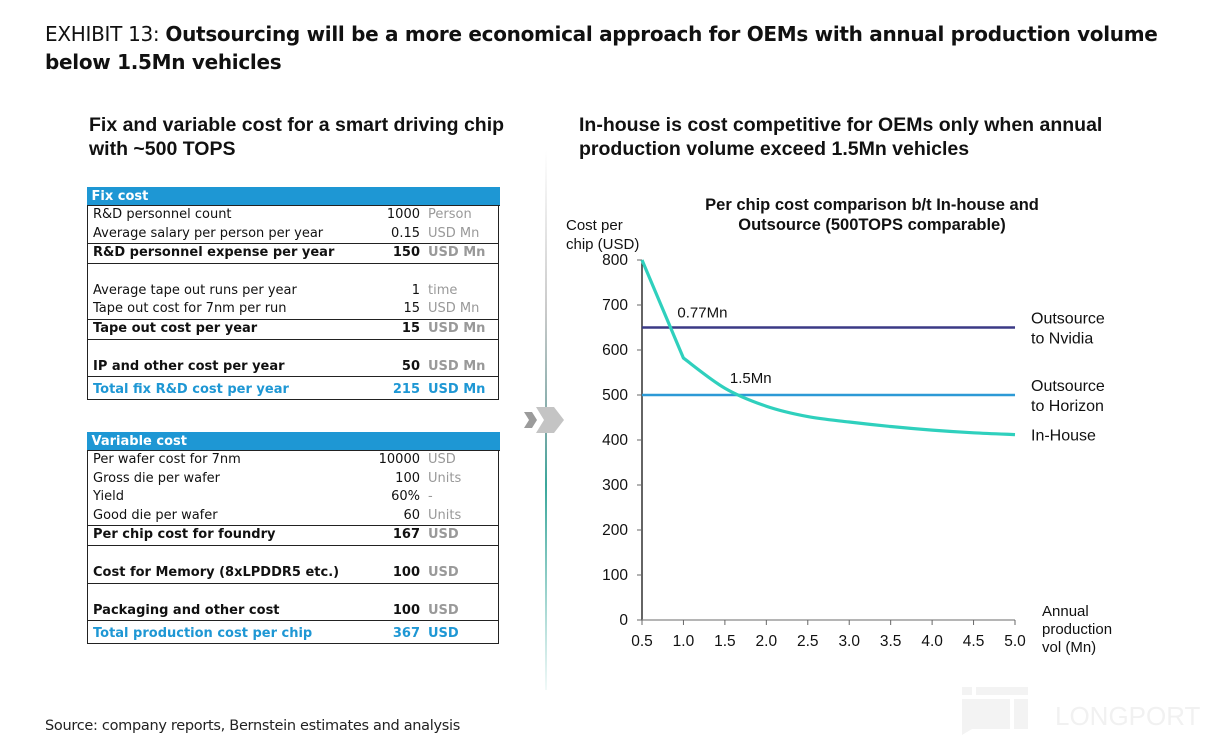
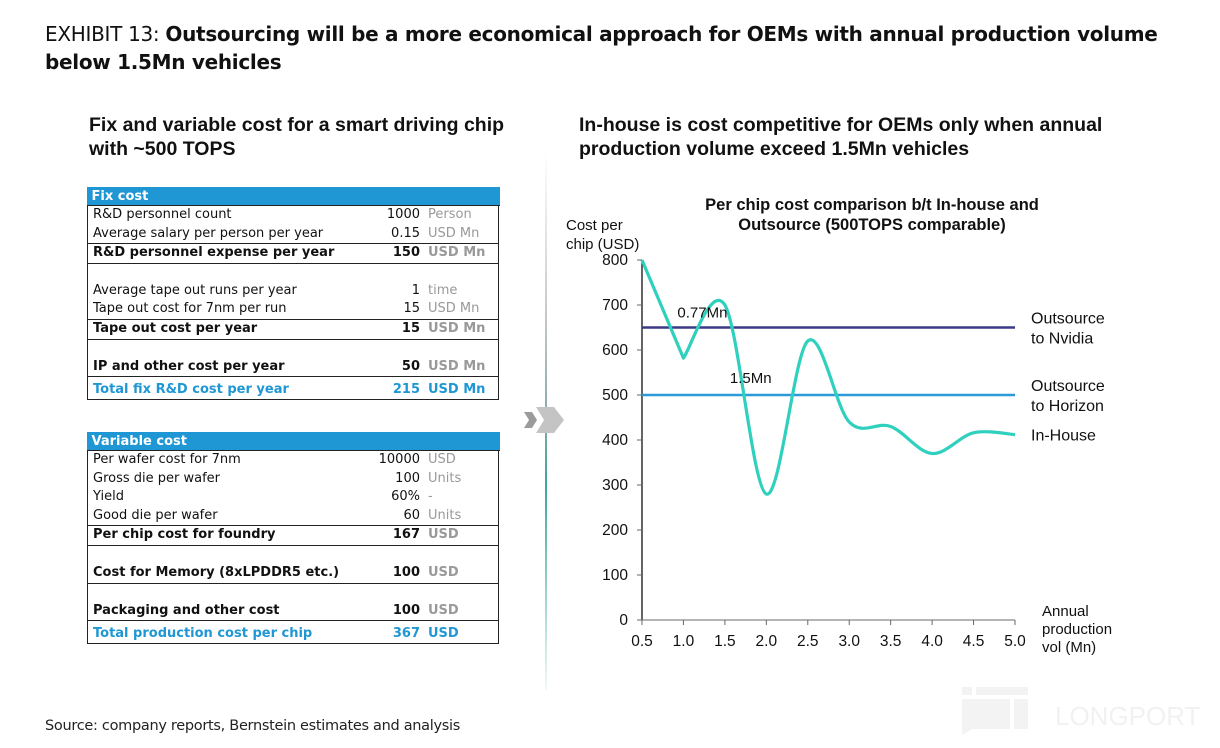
In-House/1.5: 520 -> 700
In-House/2.0: 480 -> 280
In-House/2.5: 450 -> 620
In-House/4.0: 420 -> 370
